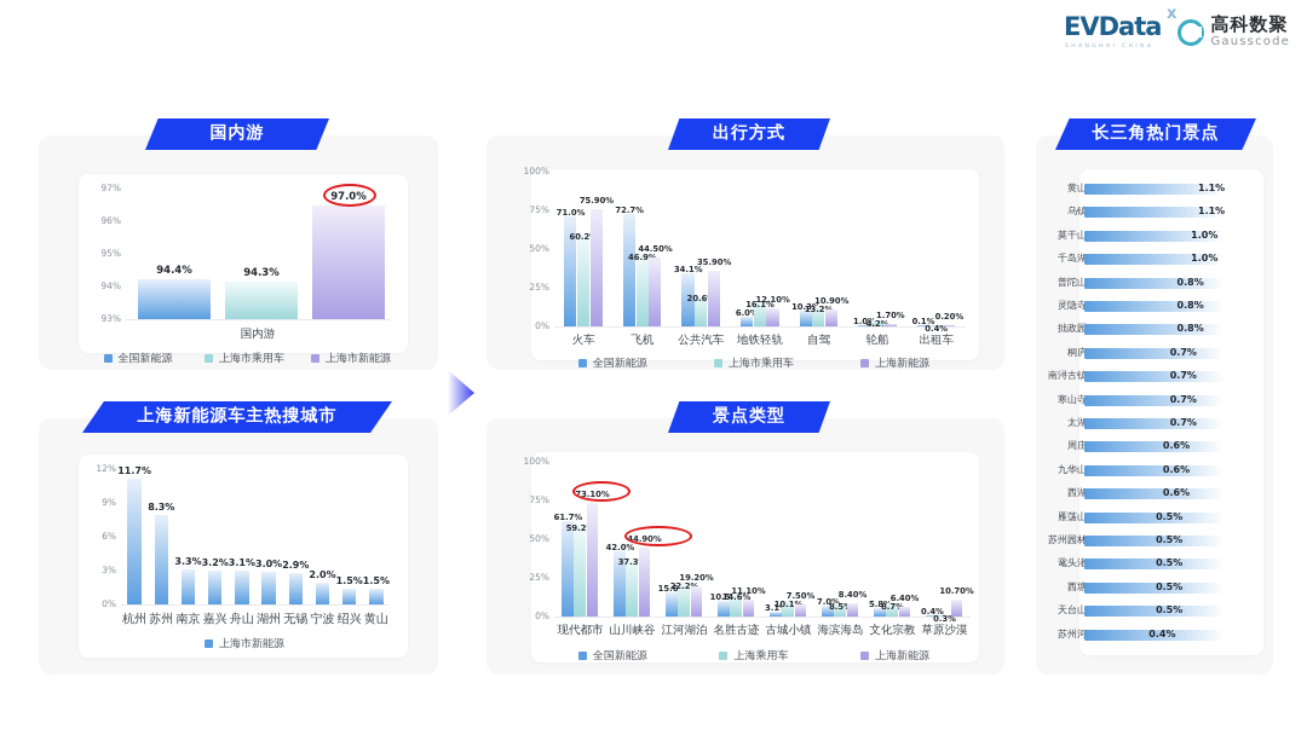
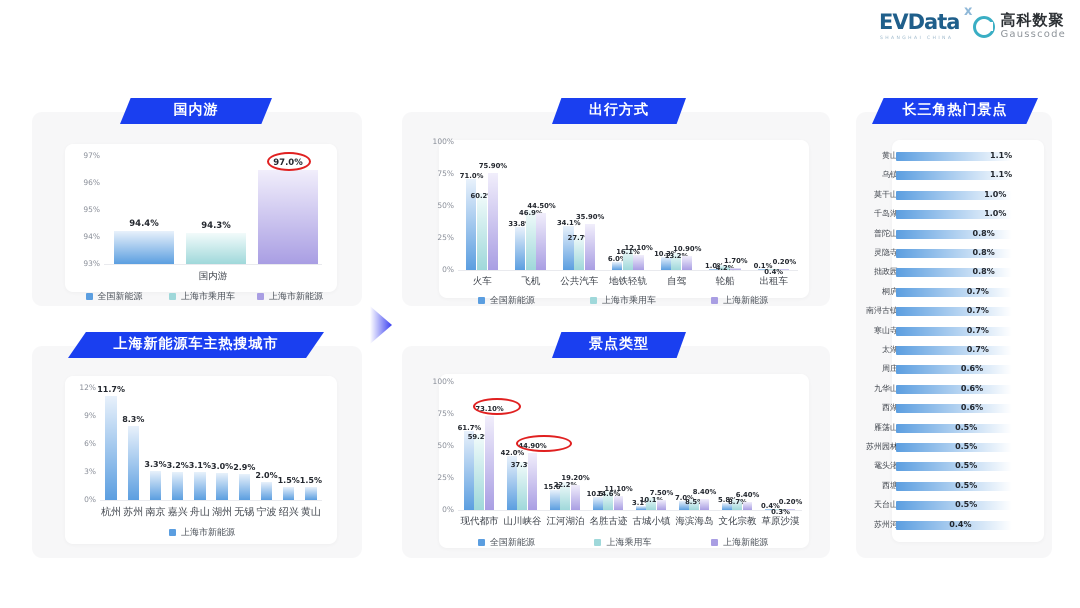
出行方式/全国新能源/飞机: 72.7% -> 33.8%
出行方式/上海市乘用车/公共汽车: 20.6% -> 27.7%
景点类型/上海新能源/草原沙漠: 10.70% -> 0.20%
